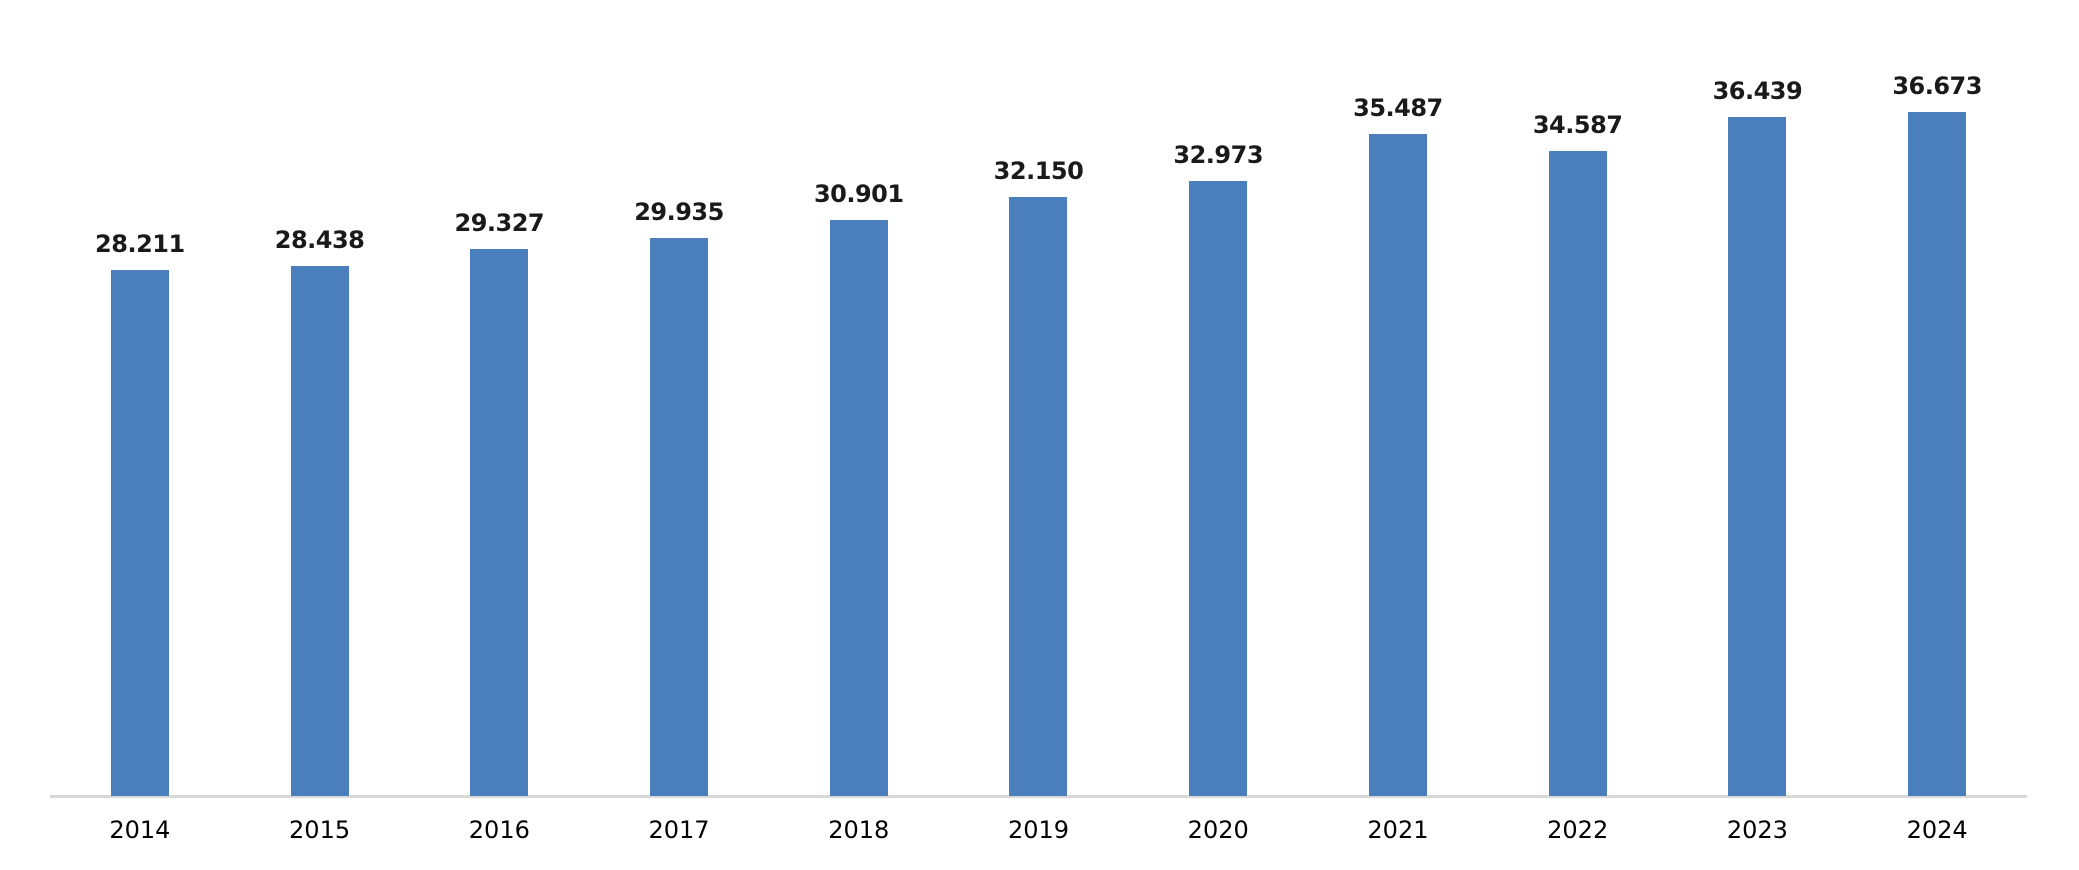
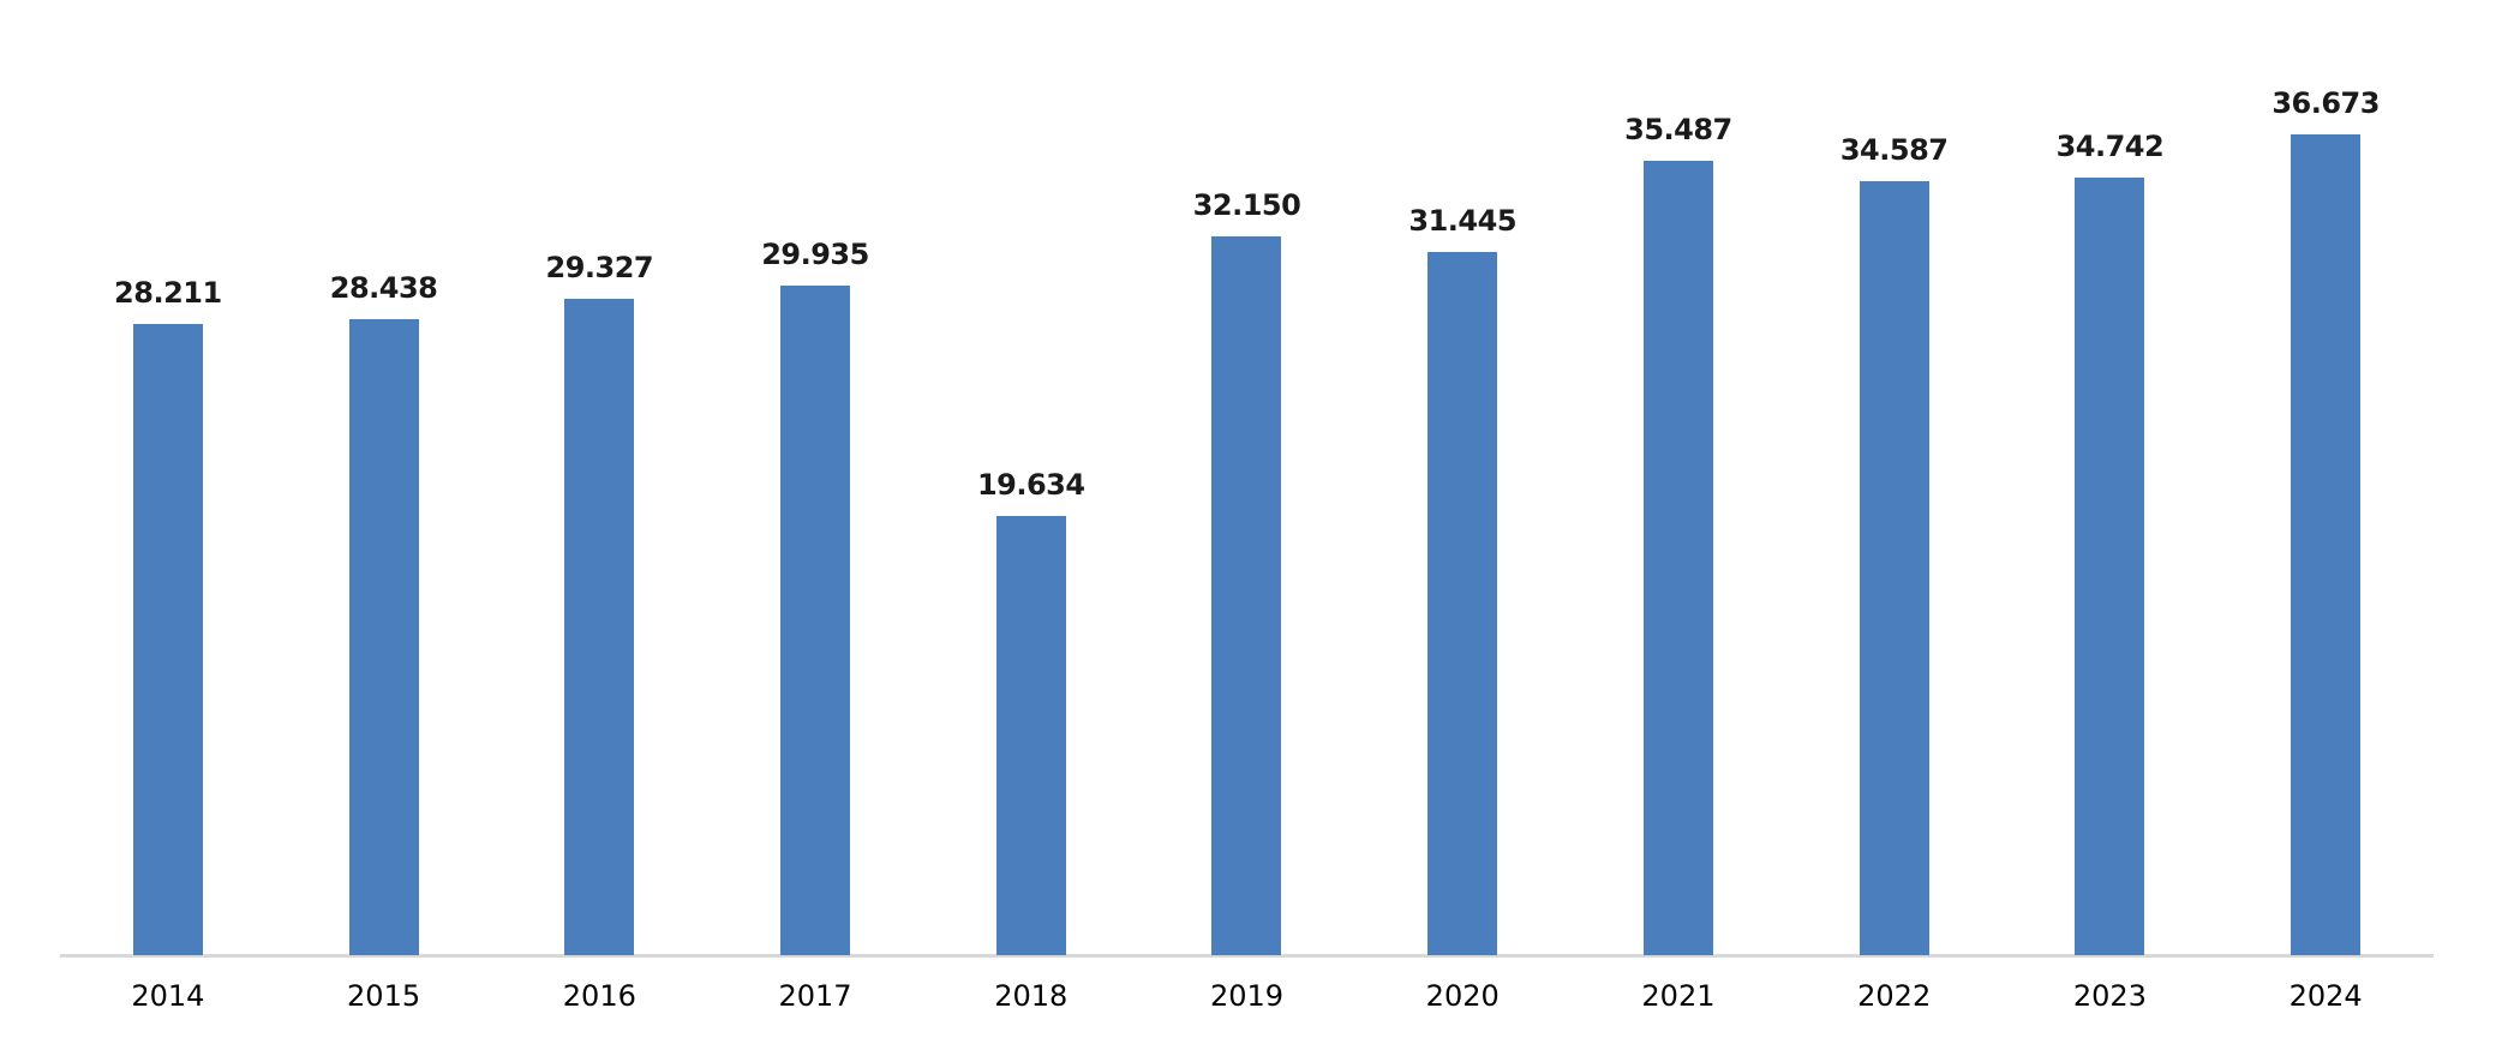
2018: 30.901 -> 19.634
2020: 32.973 -> 31.445
2023: 36.439 -> 34.742
